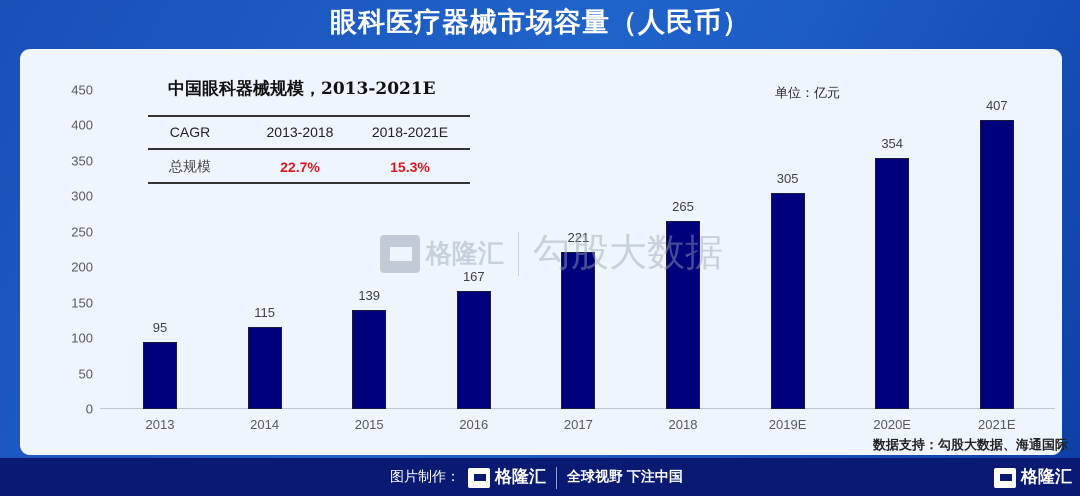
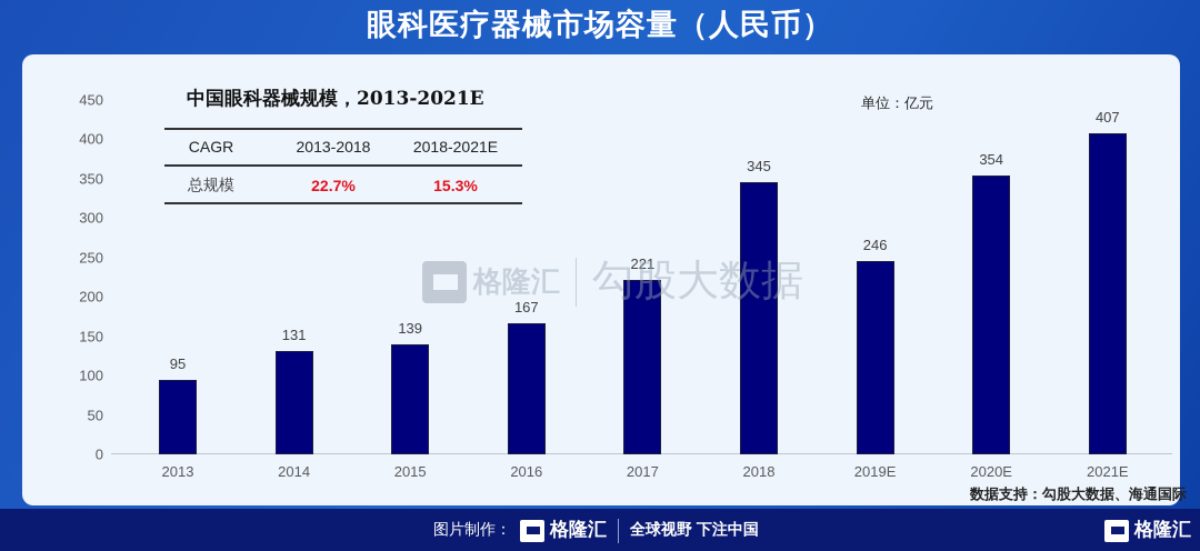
2014: 115 -> 131
2018: 265 -> 345
2019E: 305 -> 246
